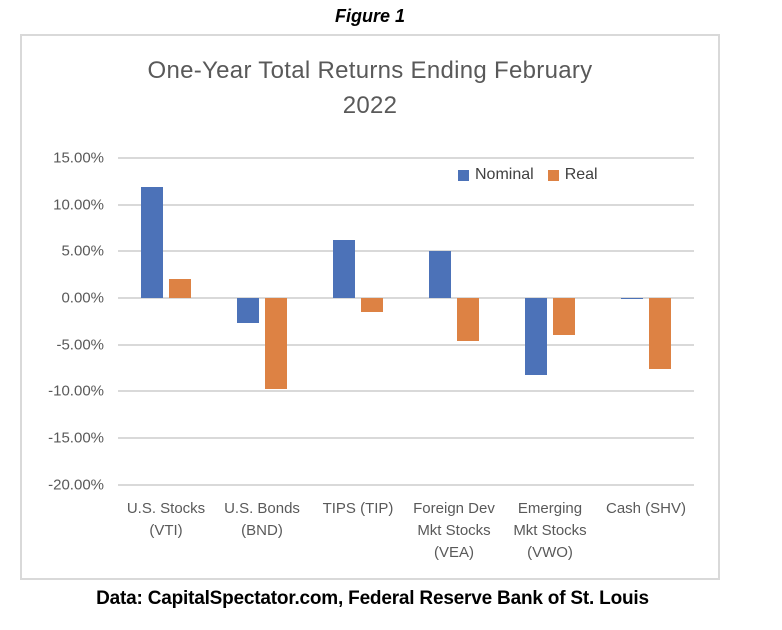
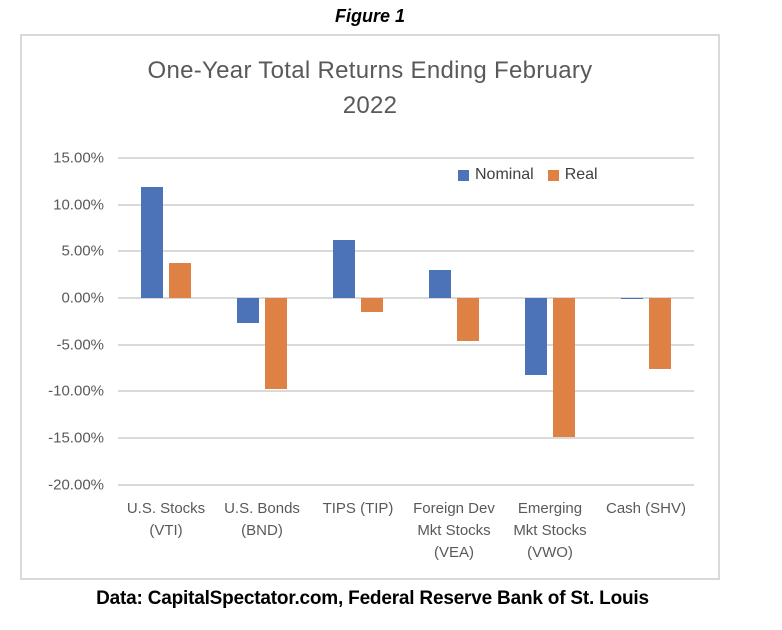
Real/U.S. Stocks (VTI): 2% -> 4%
Nominal/Foreign Dev Mkt Stocks (VEA): 5% -> 3%
Real/Emerging Mkt Stocks (VWO): -4% -> -15%
